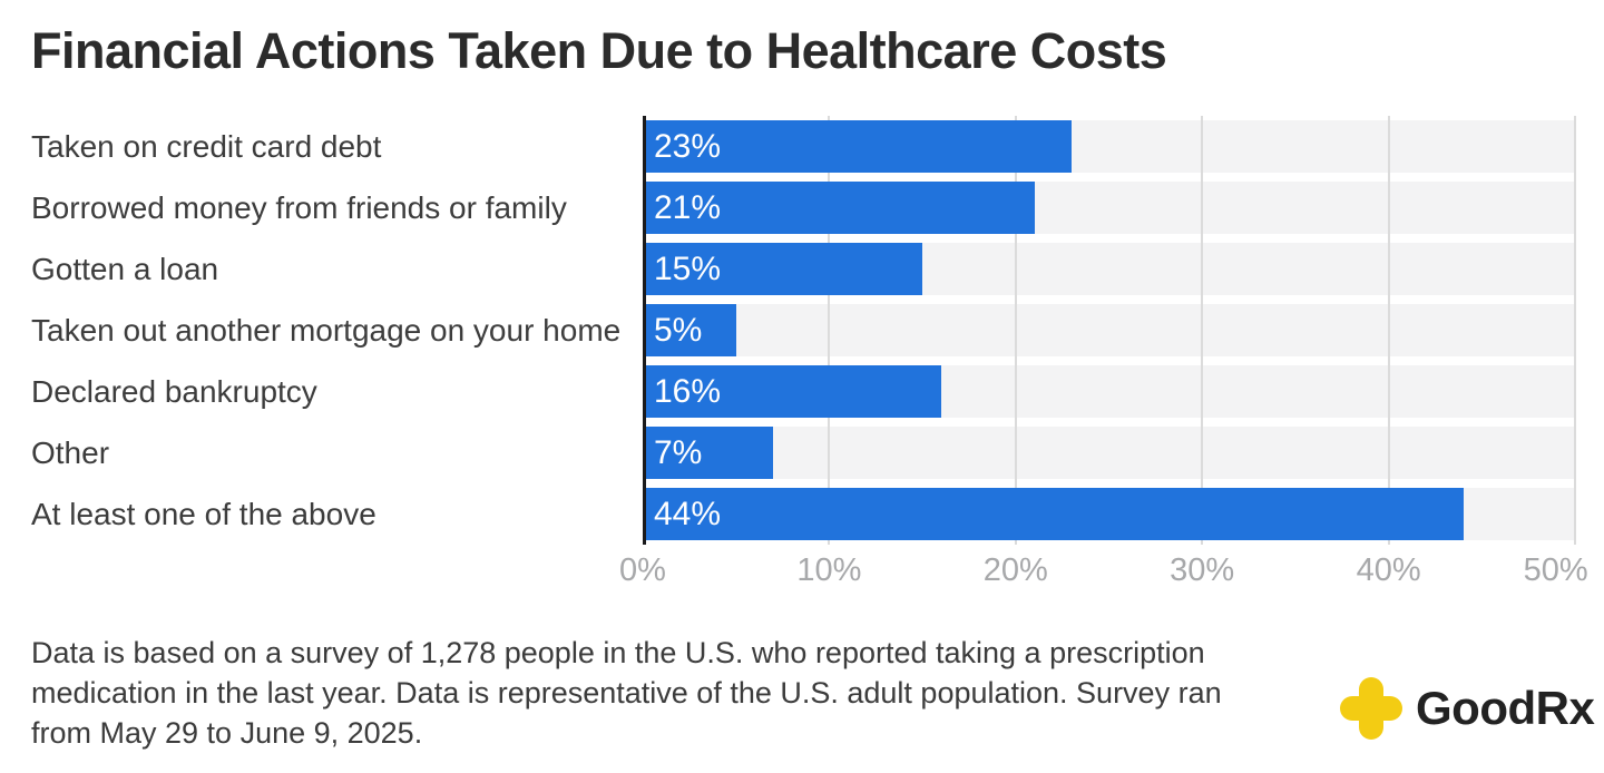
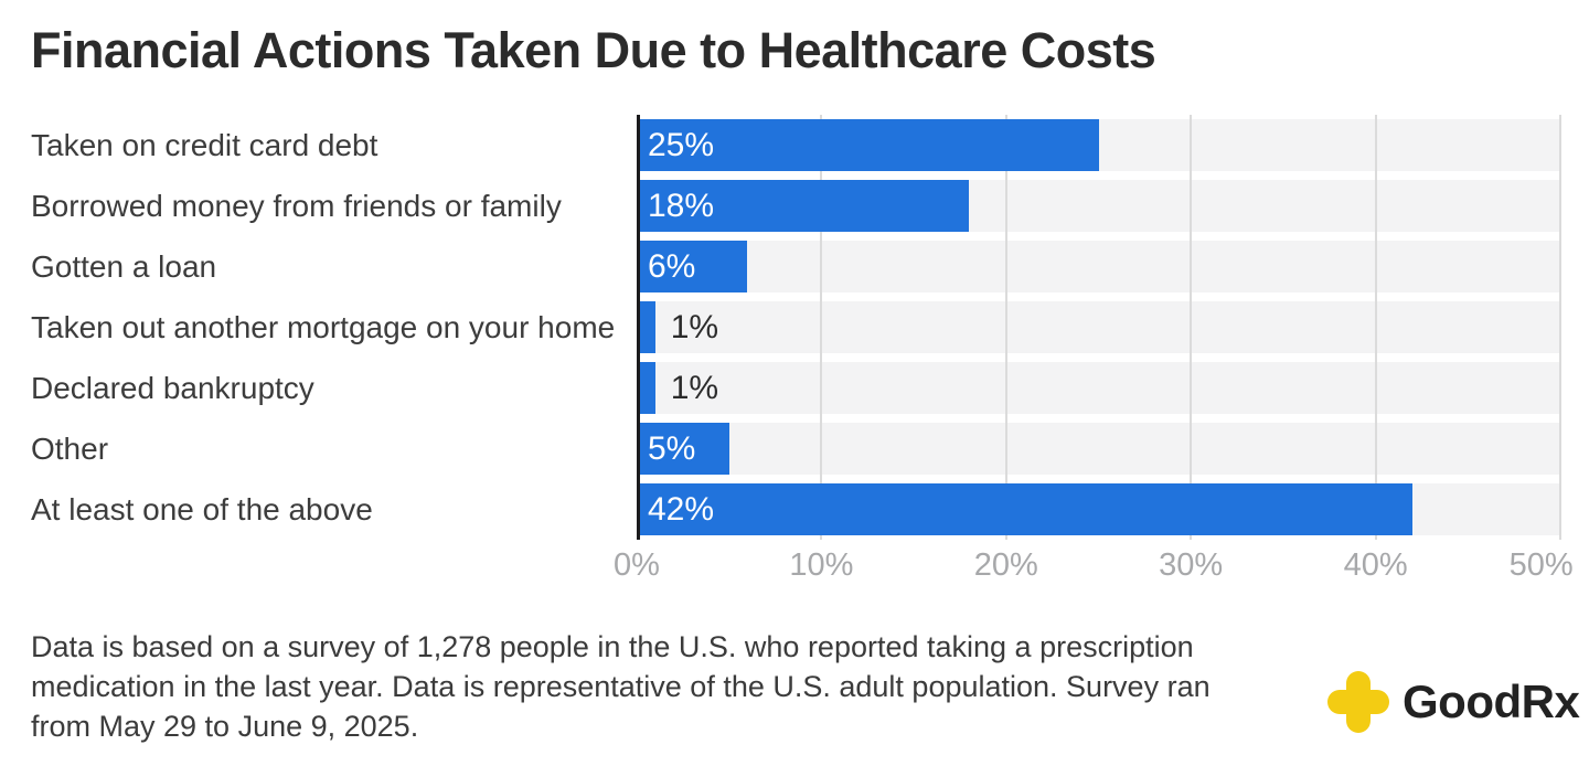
Taken on credit card debt: 23% -> 25%
Borrowed money from friends or family: 21% -> 18%
Gotten a loan: 15% -> 6%
Taken out another mortgage on your home: 5% -> 1%
Declared bankruptcy: 16% -> 1%
Other: 7% -> 5%
At least one of the above: 44% -> 42%
